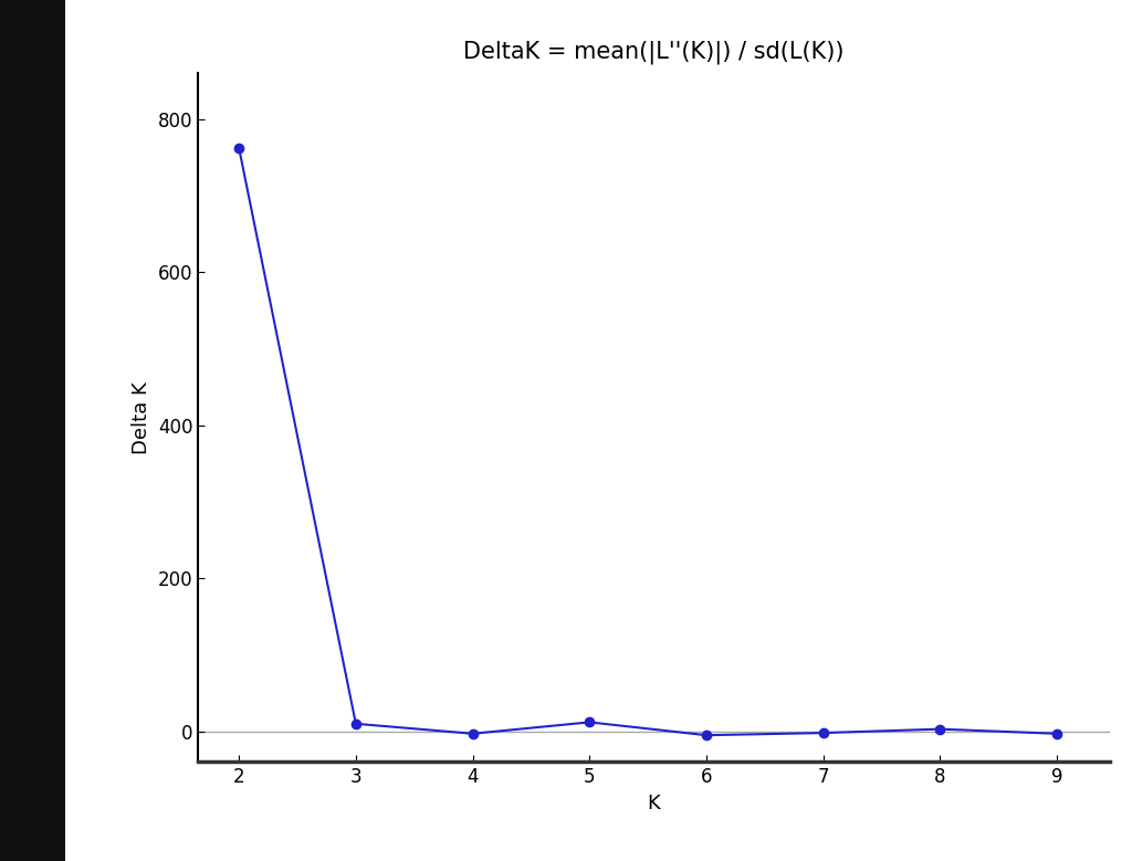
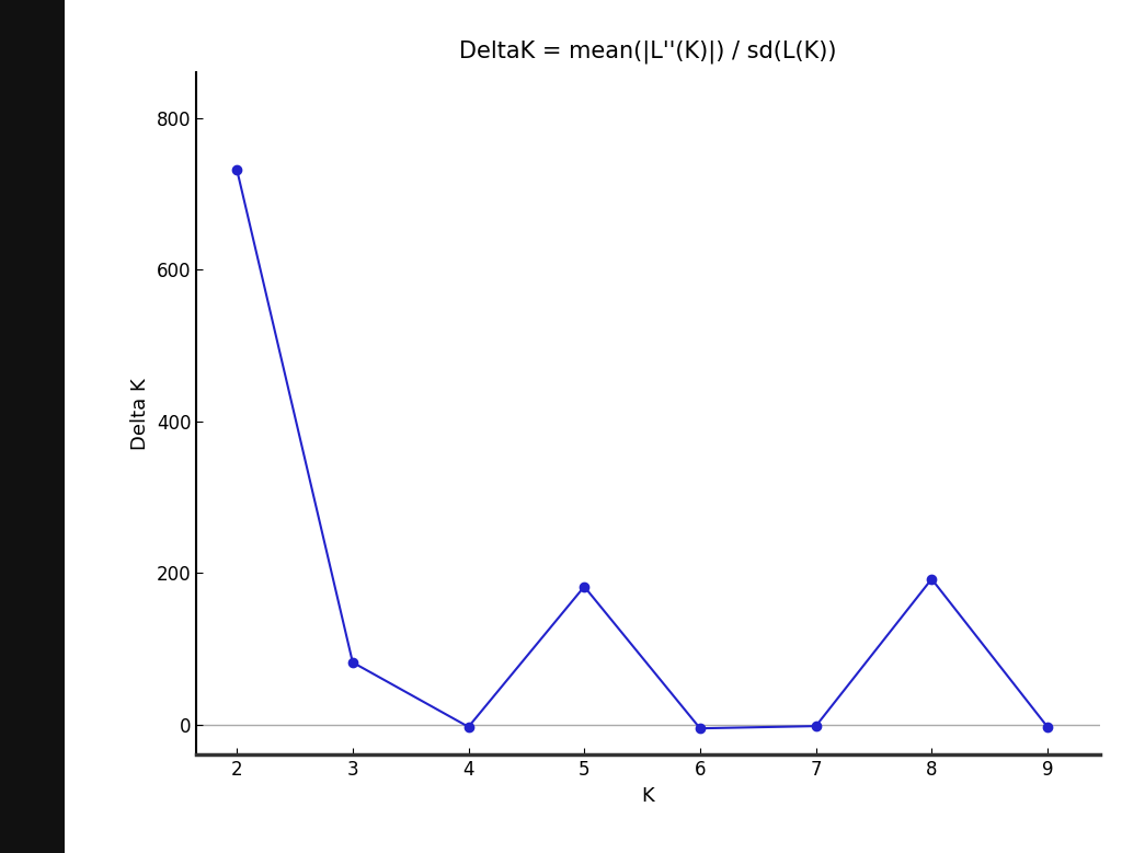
2: 762 -> 732
3: 10 -> 82
5: 12 -> 182
8: 3 -> 192
